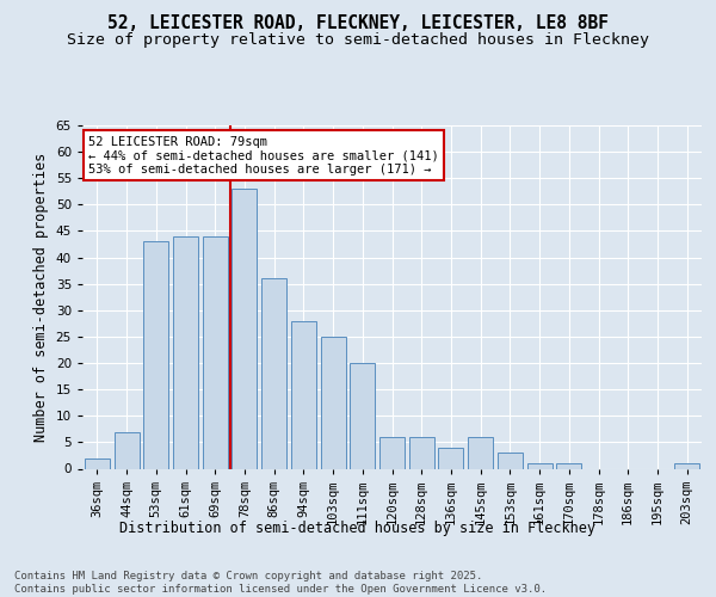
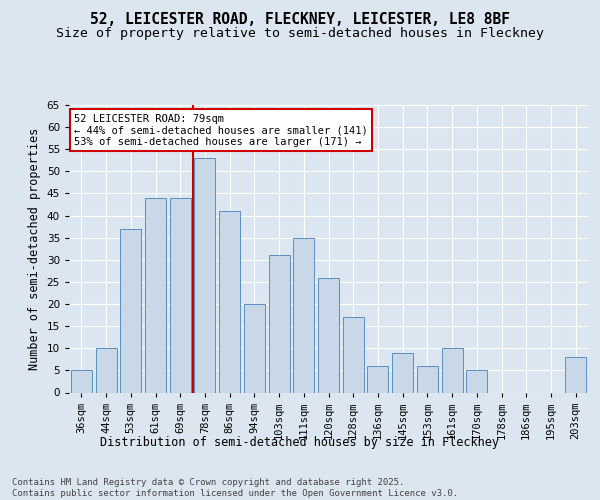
36sqm: 2 -> 5
44sqm: 7 -> 10
53sqm: 43 -> 37
86sqm: 36 -> 41
94sqm: 28 -> 20
103sqm: 25 -> 31
111sqm: 20 -> 35
120sqm: 6 -> 26
128sqm: 6 -> 17
136sqm: 4 -> 6
145sqm: 6 -> 9
153sqm: 3 -> 6
161sqm: 1 -> 10
170sqm: 1 -> 5
203sqm: 1 -> 8
